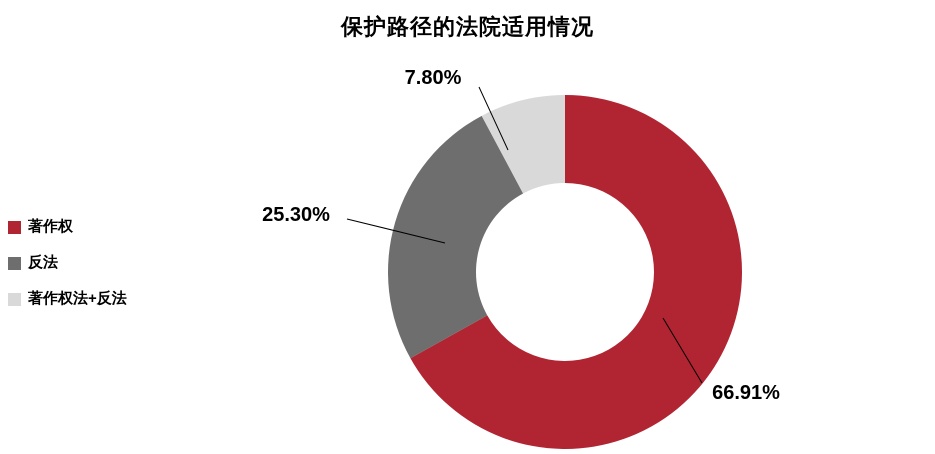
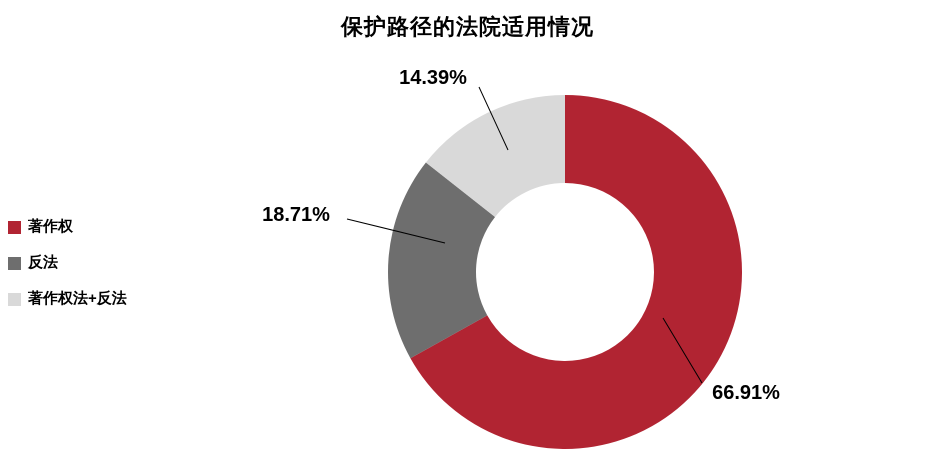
反法: 25.30% -> 18.71%
著作权法+反法: 7.80% -> 14.39%
